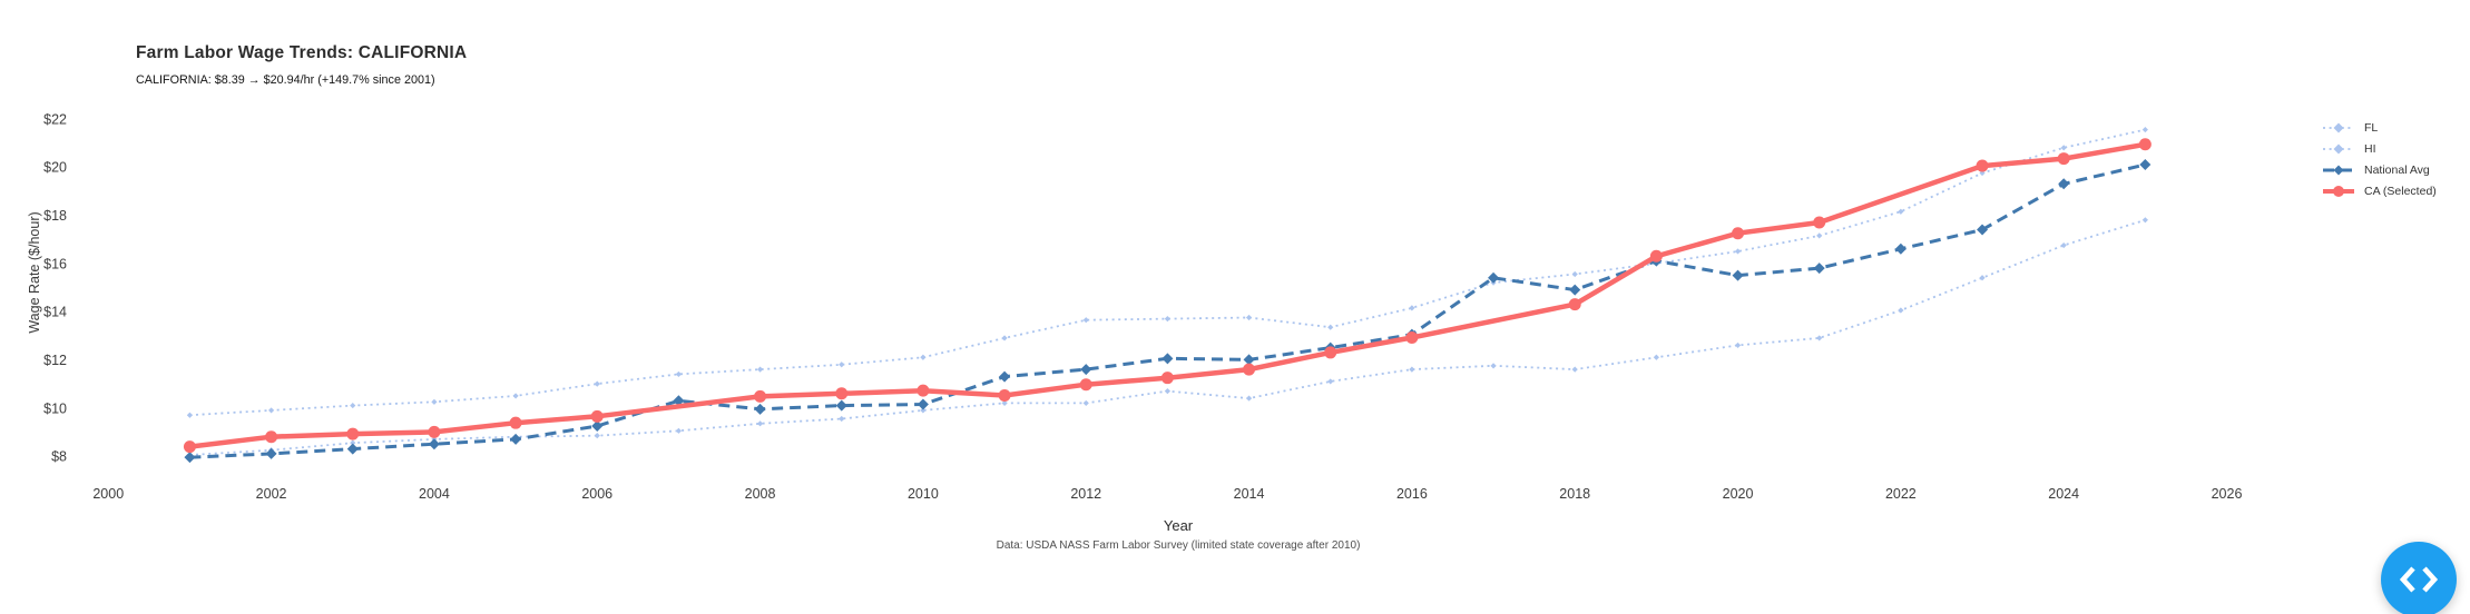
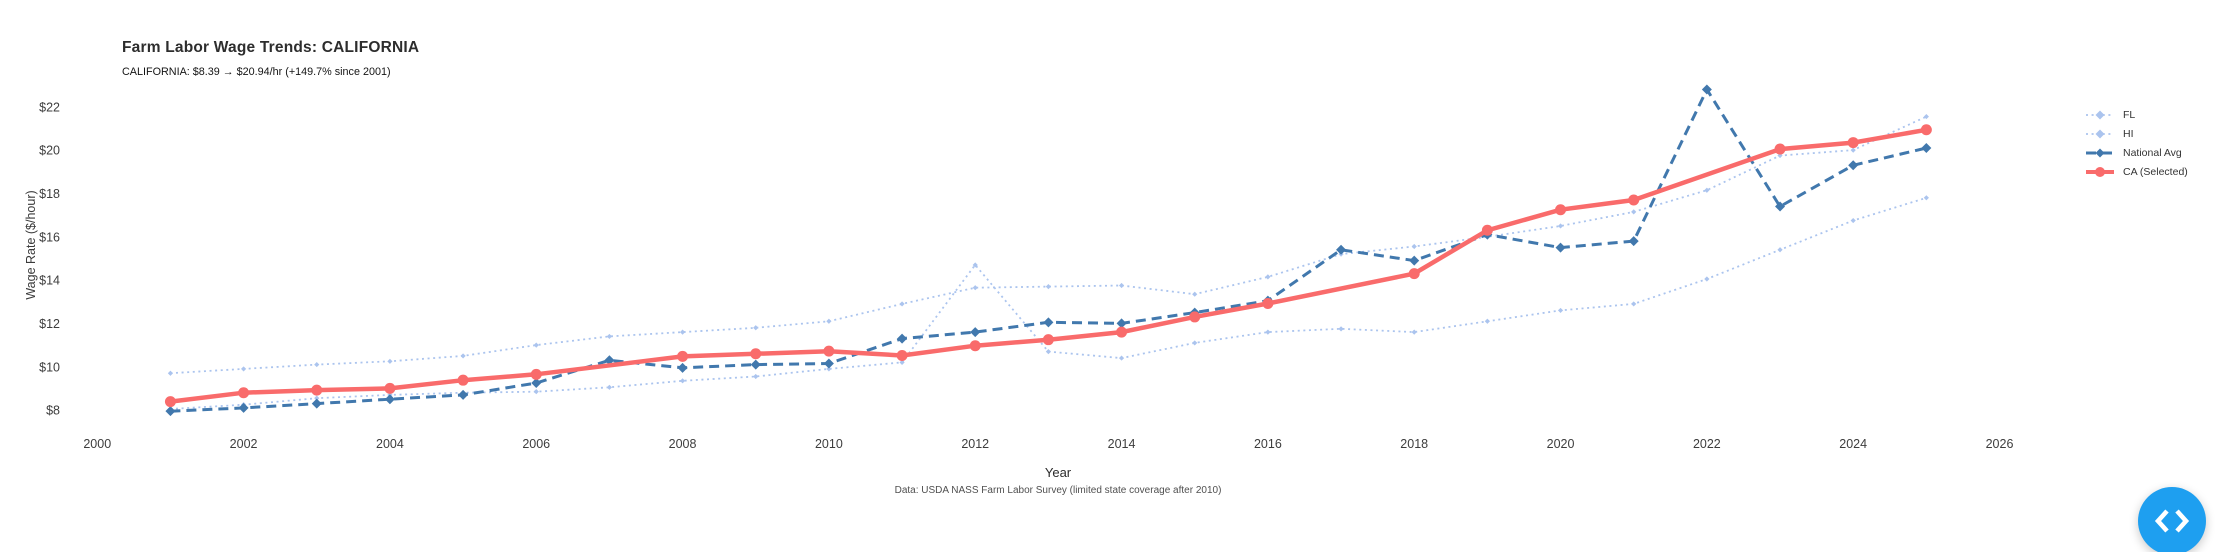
FL/2012: $10.2 -> $14.7
National Avg/2022: $16.6 -> $22.8
HI/2024: $20.8 -> $20.0
